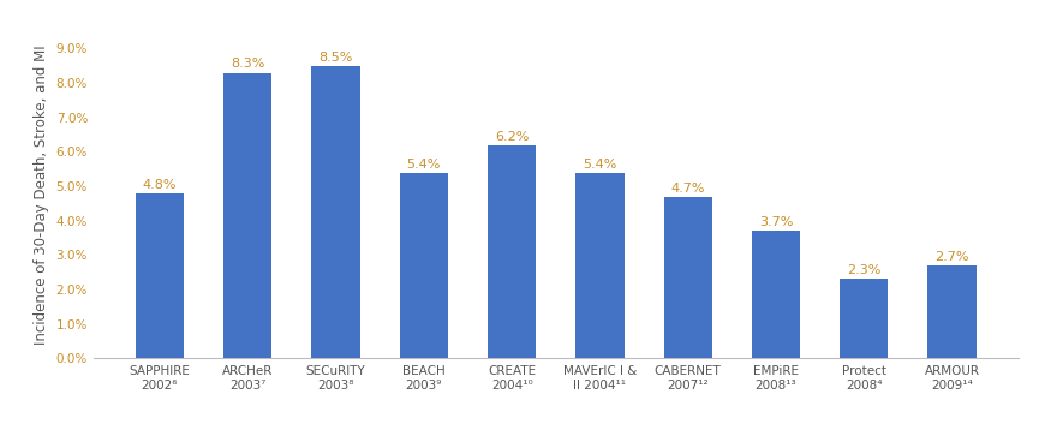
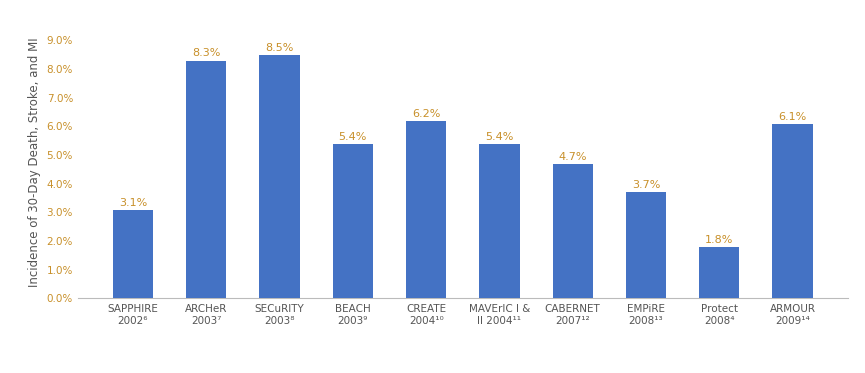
SAPPHIRE 2002⁶: 4.8% -> 3.1%
Protect 2008⁴: 2.3% -> 1.8%
ARMOUR 2009¹⁴: 2.7% -> 6.1%
